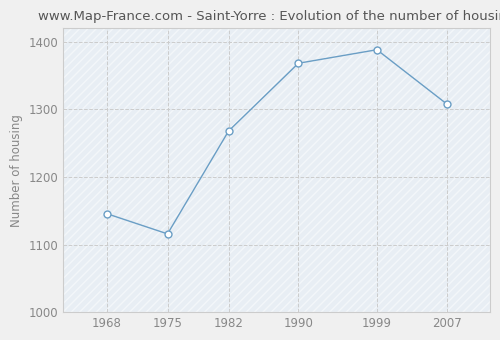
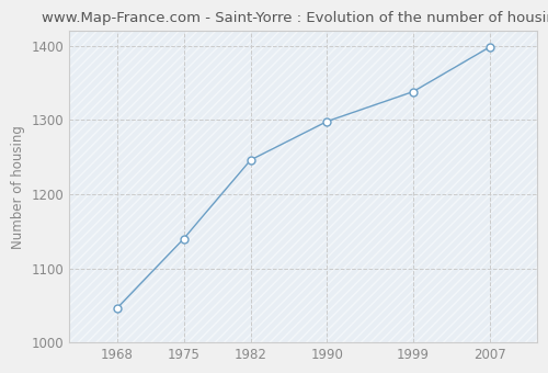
1968: 1146 -> 1046
1975: 1116 -> 1140
1982: 1268 -> 1246
1990: 1368 -> 1298
1999: 1388 -> 1338
2007: 1308 -> 1398
